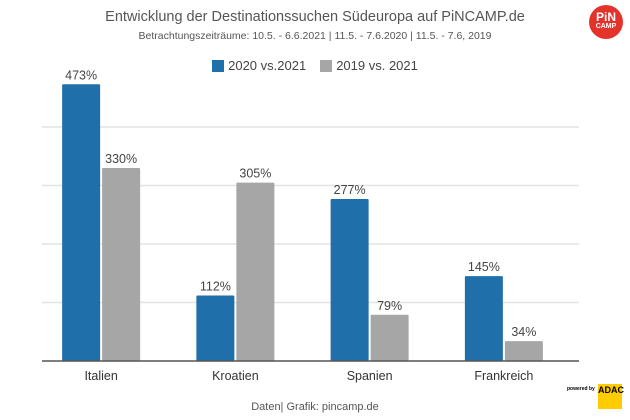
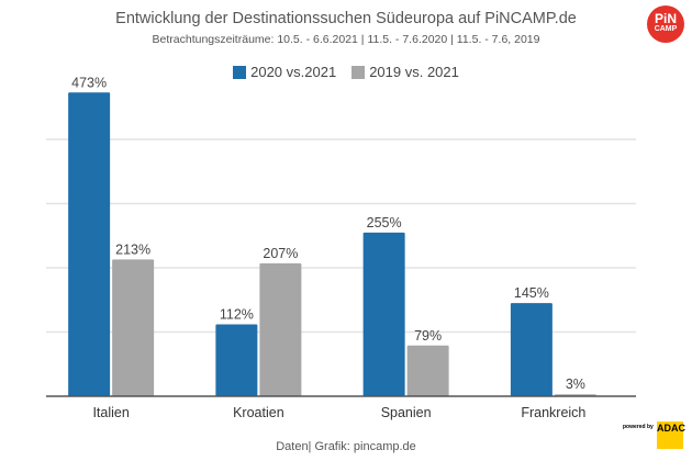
2019 vs. 2021/Italien: 330% -> 213%
2019 vs. 2021/Kroatien: 305% -> 207%
2020 vs.2021/Spanien: 277% -> 255%
2019 vs. 2021/Frankreich: 34% -> 3%
